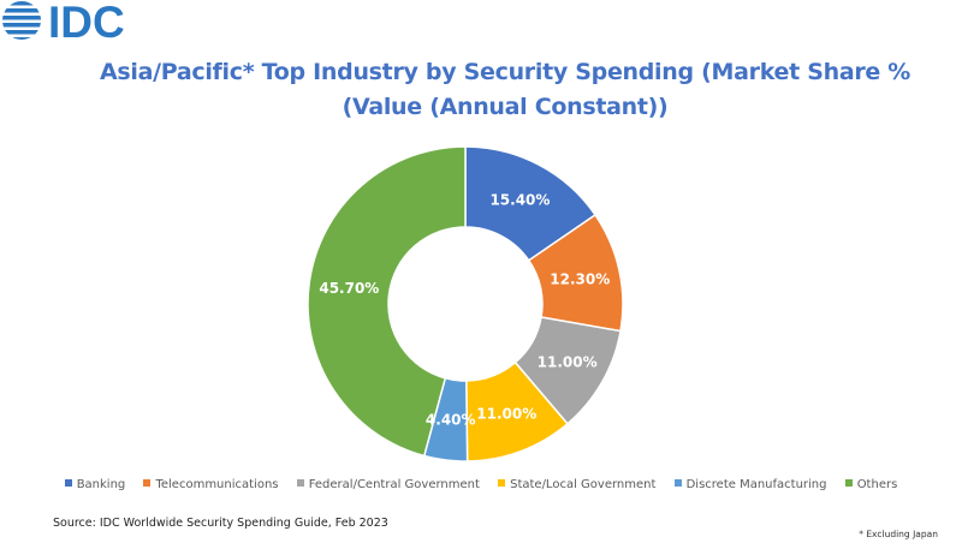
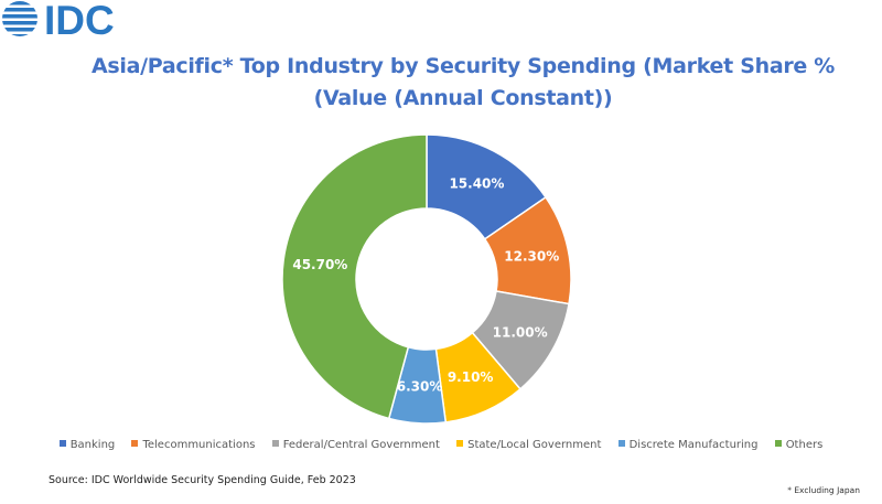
State/Local Government: 11.00% -> 9.10%
Discrete Manufacturing: 4.40% -> 6.30%
